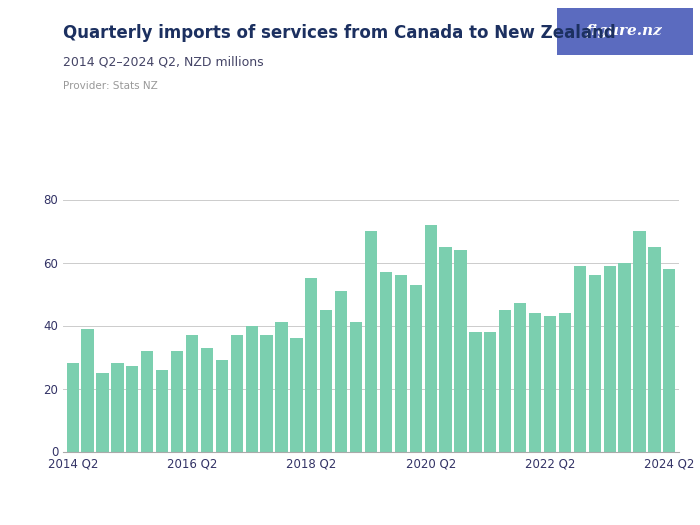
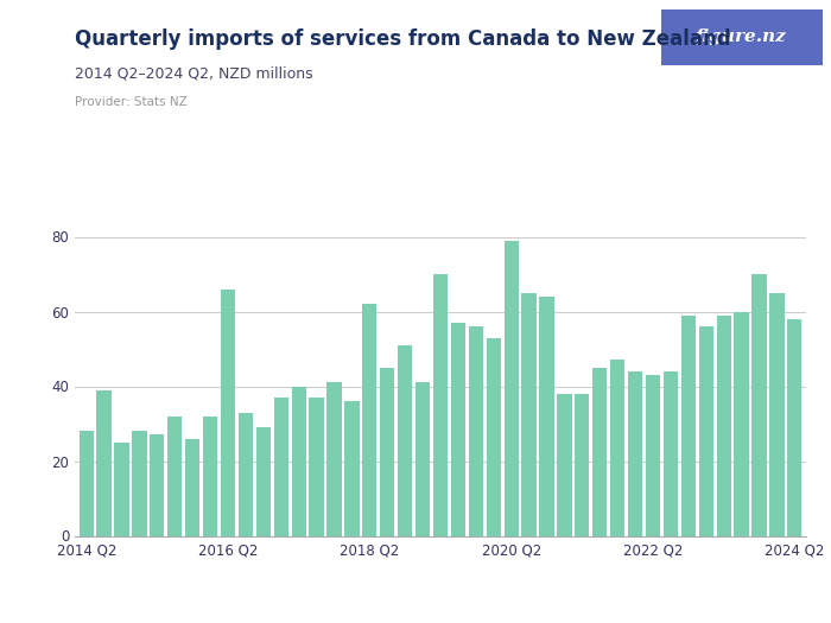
2016 Q2: 37 -> 66
2018 Q2: 55 -> 62
2020 Q2: 72 -> 79
